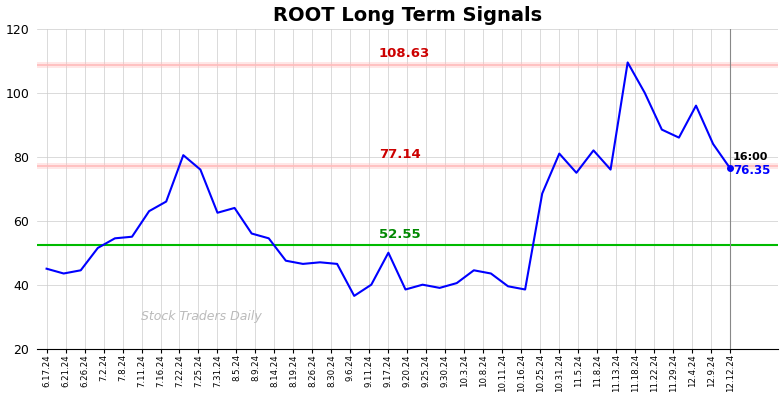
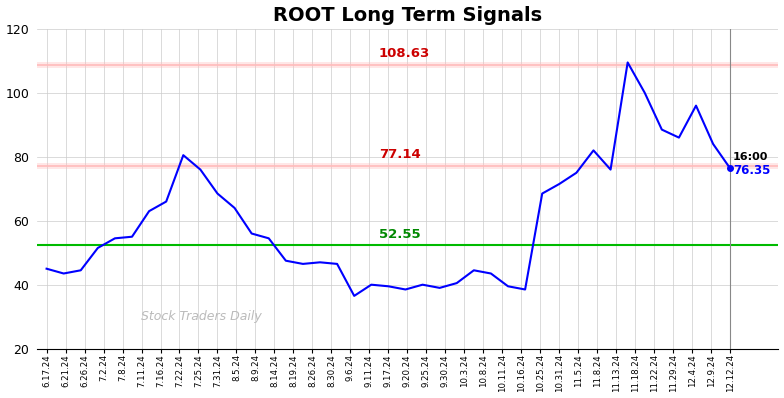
7.31.24: 62.5 -> 68.5
9.17.24: 50.0 -> 39.5
10.31.24: 81.0 -> 71.5
